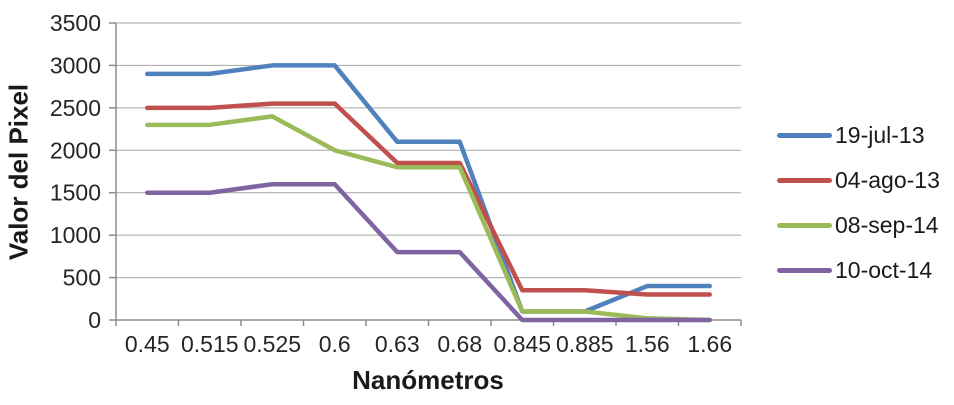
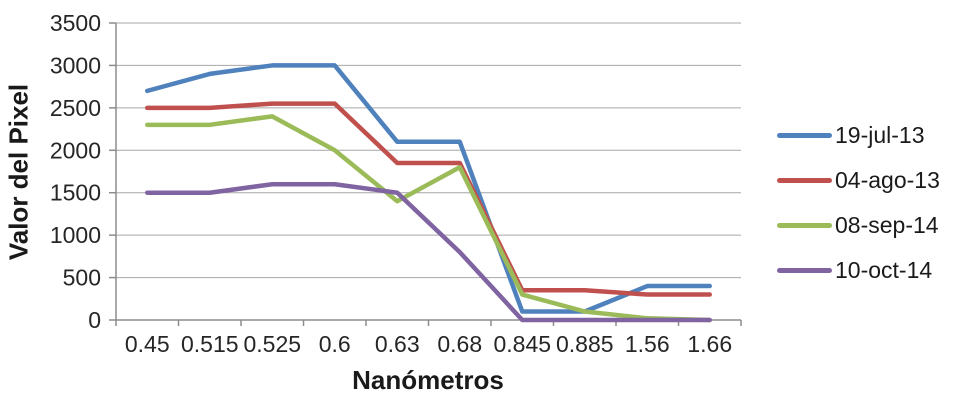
19-jul-13/0.45: 2900 -> 2700
08-sep-14/0.63: 1800 -> 1400
10-oct-14/0.63: 800 -> 1500
08-sep-14/0.845: 100 -> 300
